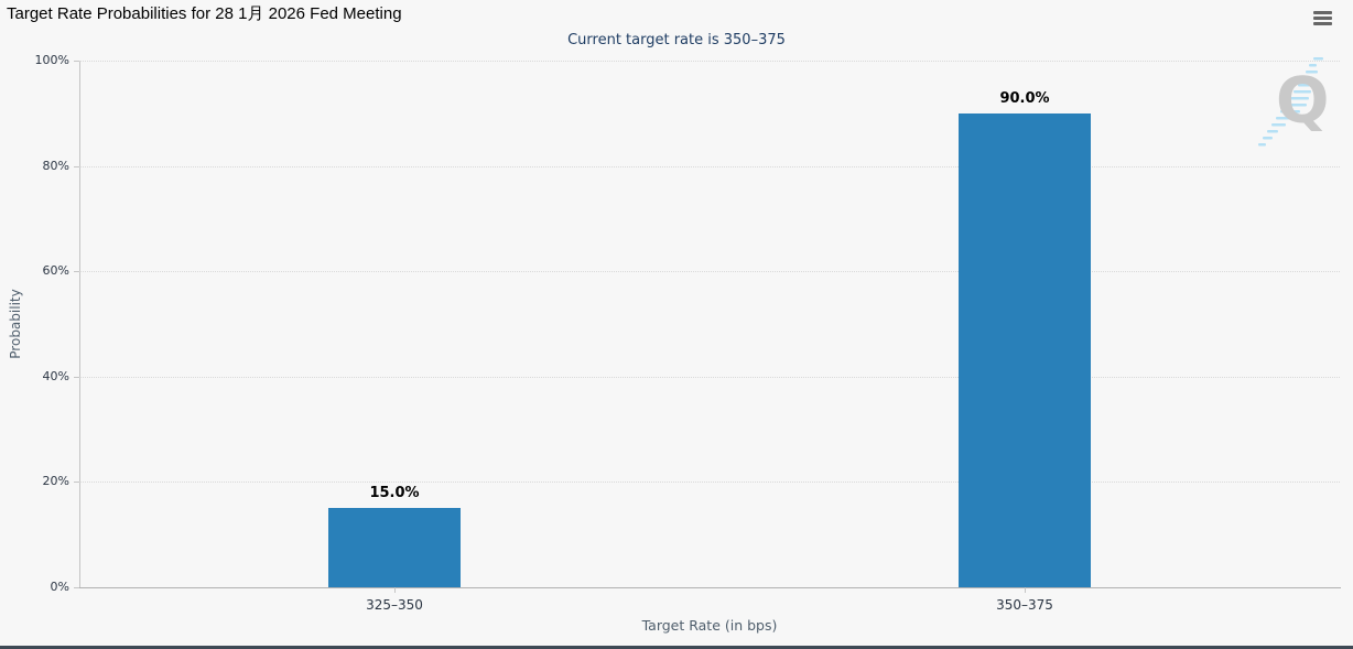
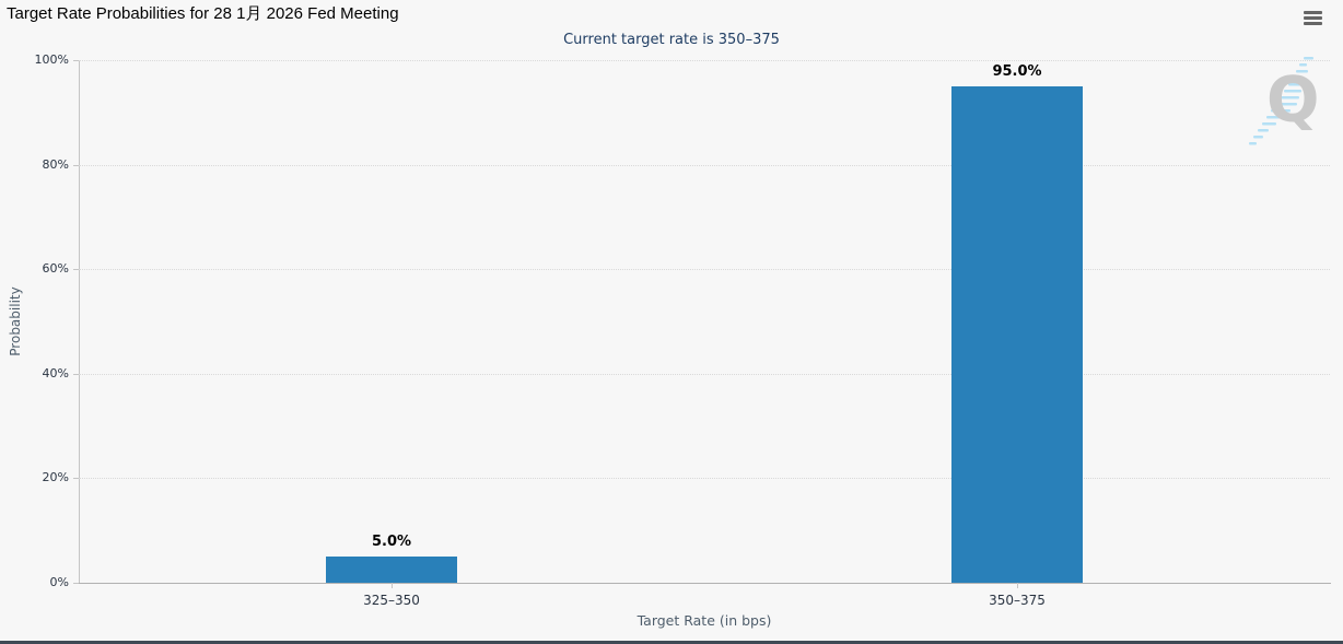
325–350: 15.0% -> 5.0%
350–375: 90.0% -> 95.0%
